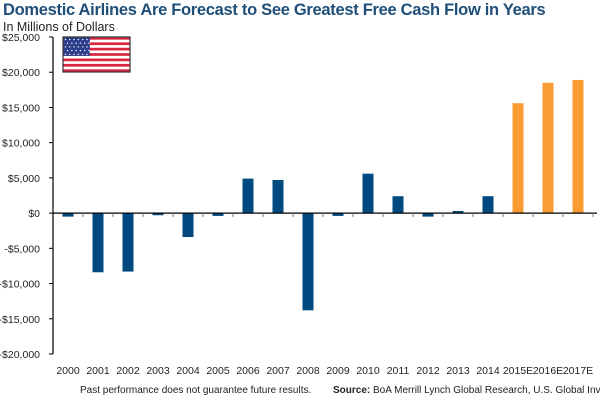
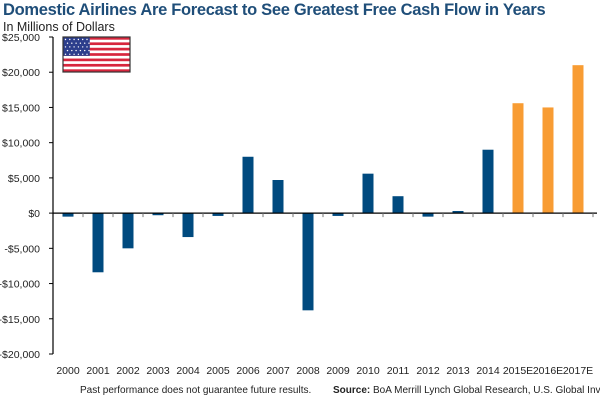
2002: -$8000 -> -$5000
2006: $5000 -> $8000
2014: $2000 -> $9000
2016E: $18000 -> $15000
2017E: $19000 -> $21000
